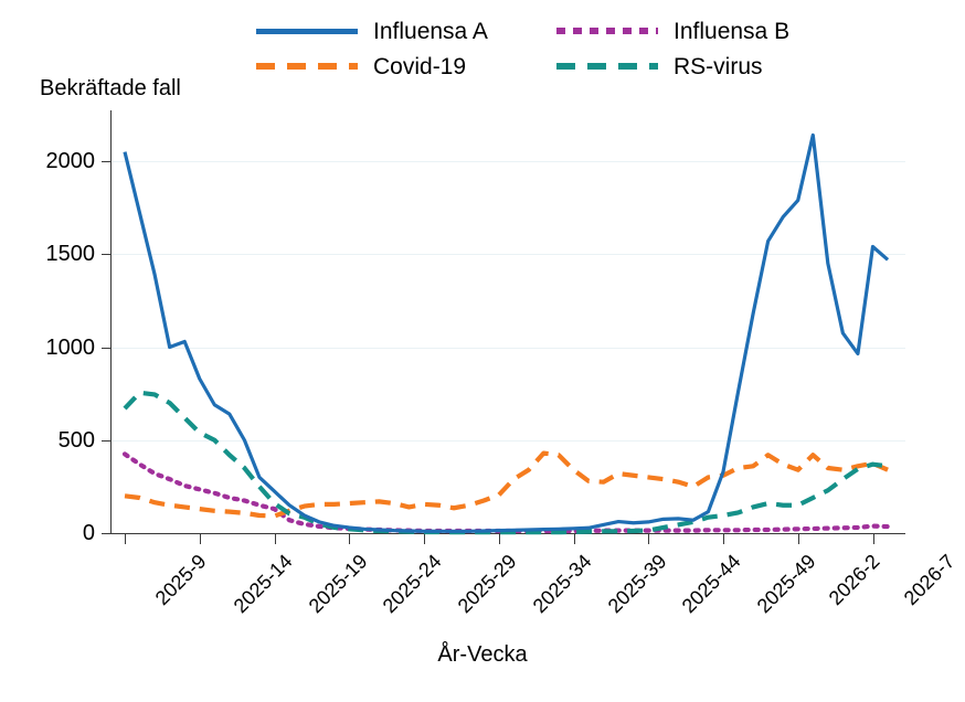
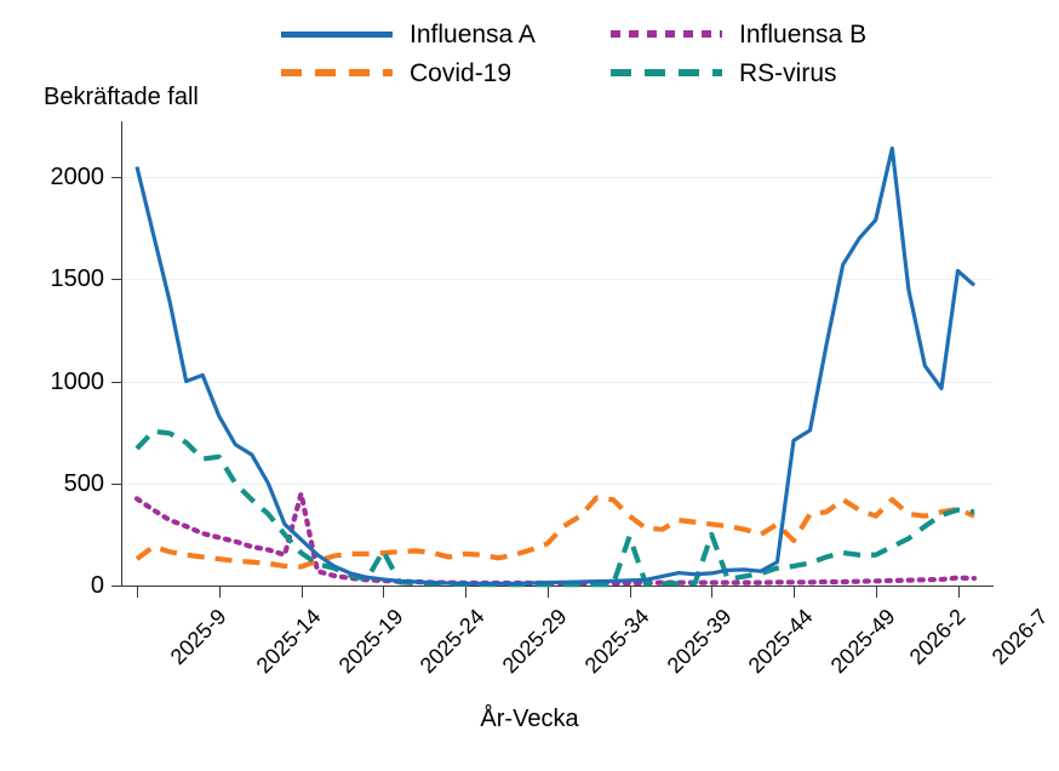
Covid-19/2025-9: 200 -> 130
RS-virus/2025-14: 540 -> 630
Influensa B/2025-19: 130 -> 450
RS-virus/2025-24: 20 -> 170
RS-virus/2025-39: 10 -> 240
RS-virus/2025-44: 20 -> 250
Influensa A/2025-49: 330 -> 710
Covid-19/2025-49: 310 -> 220
